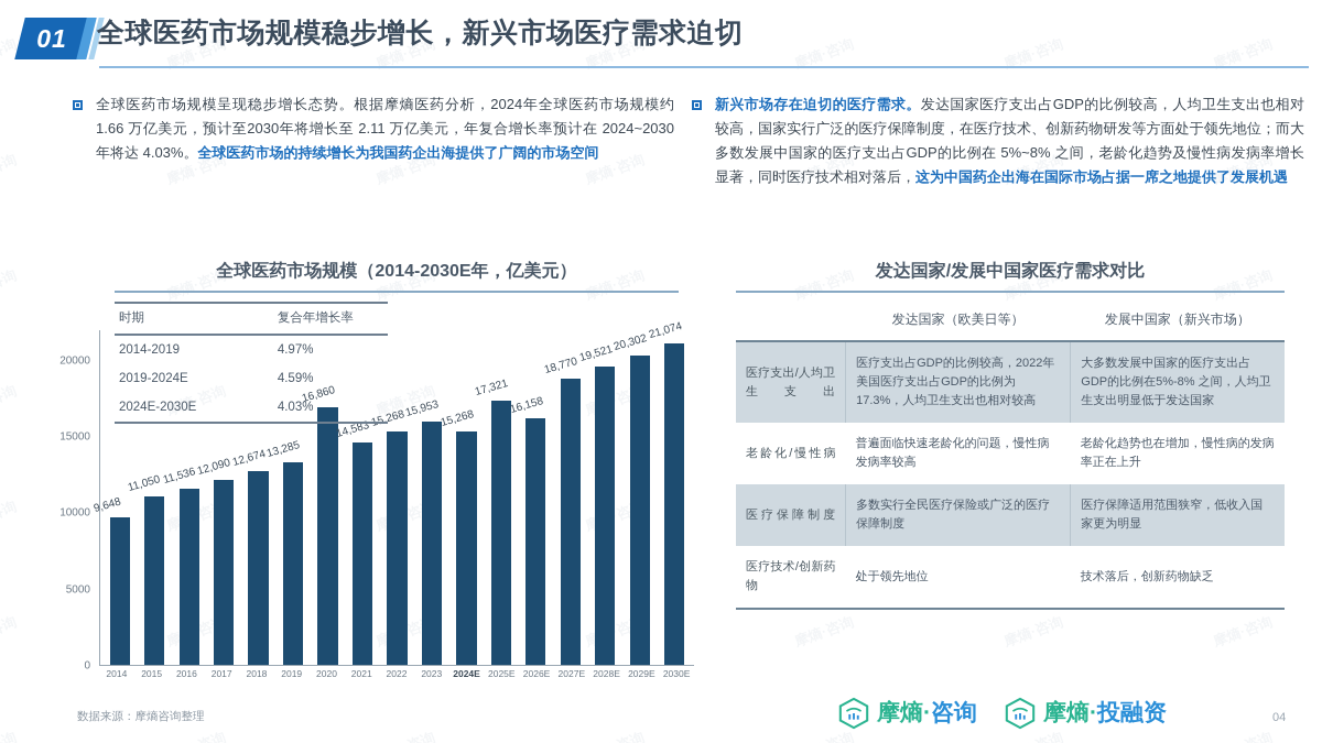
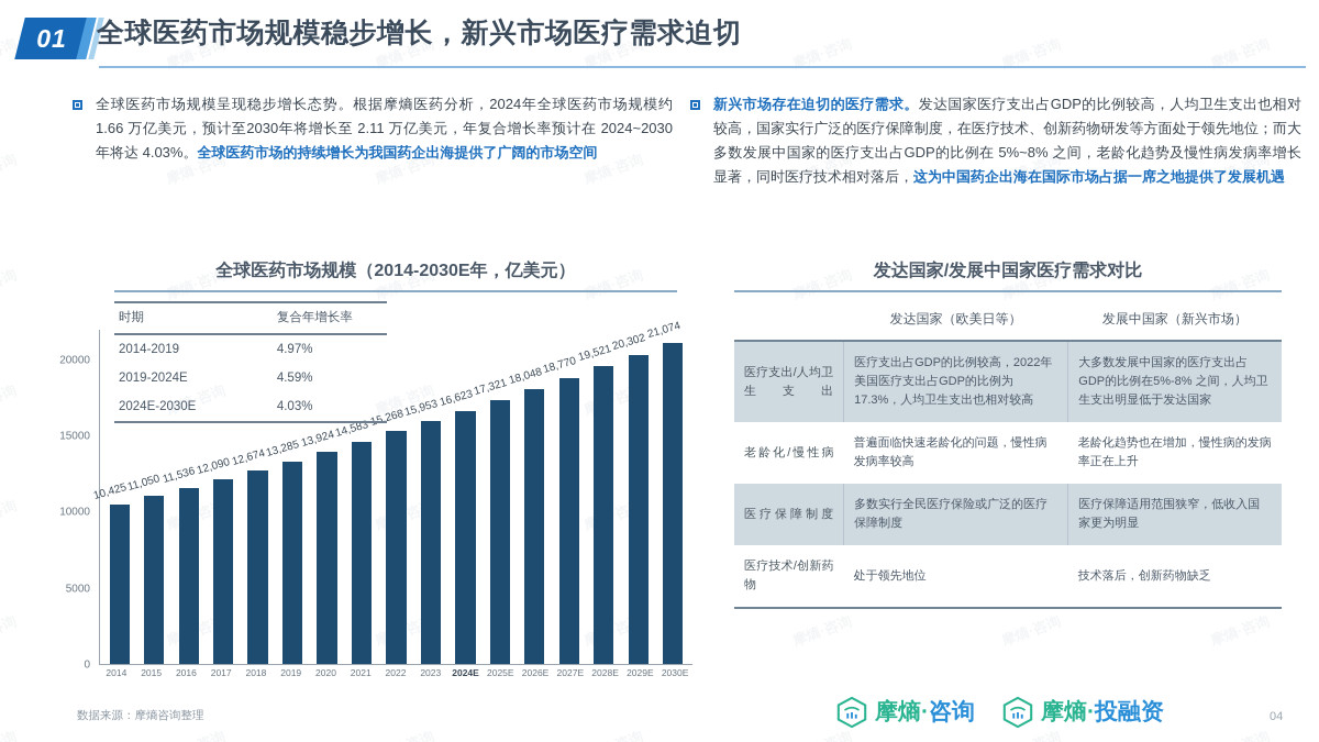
2014: 9,648 -> 10,425
2020: 16,860 -> 13,924
2024E: 15,268 -> 16,623
2026E: 16,158 -> 18,048
